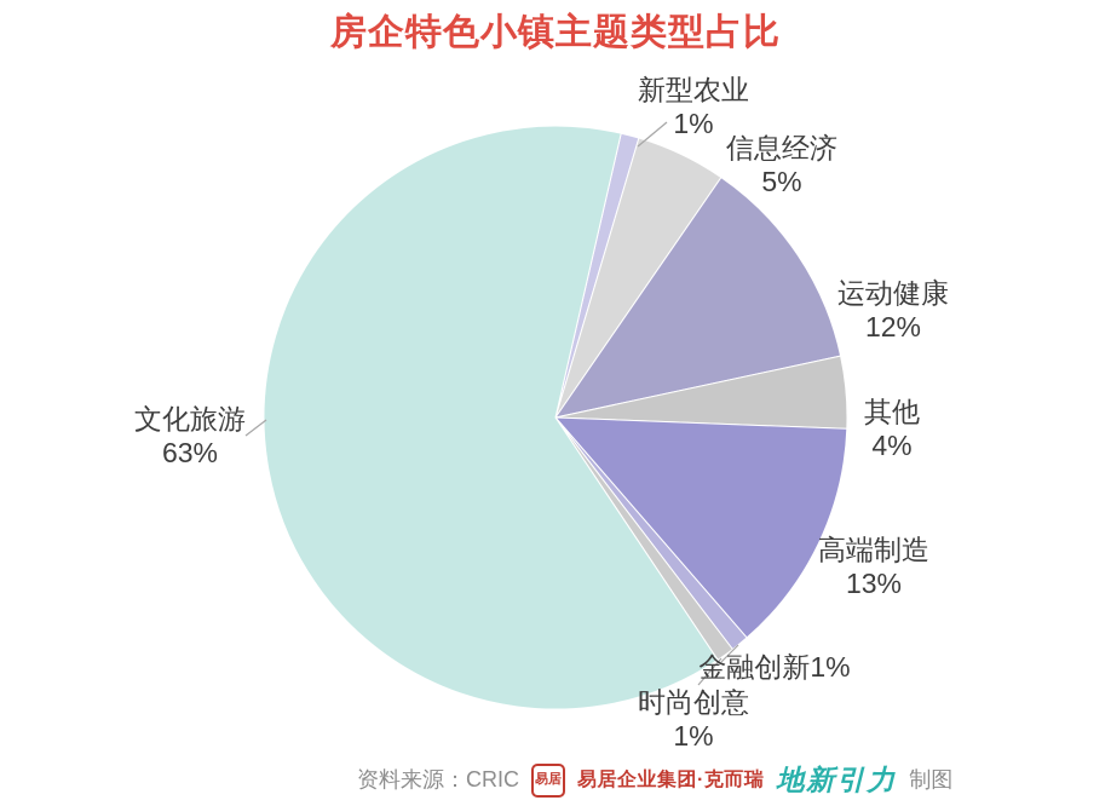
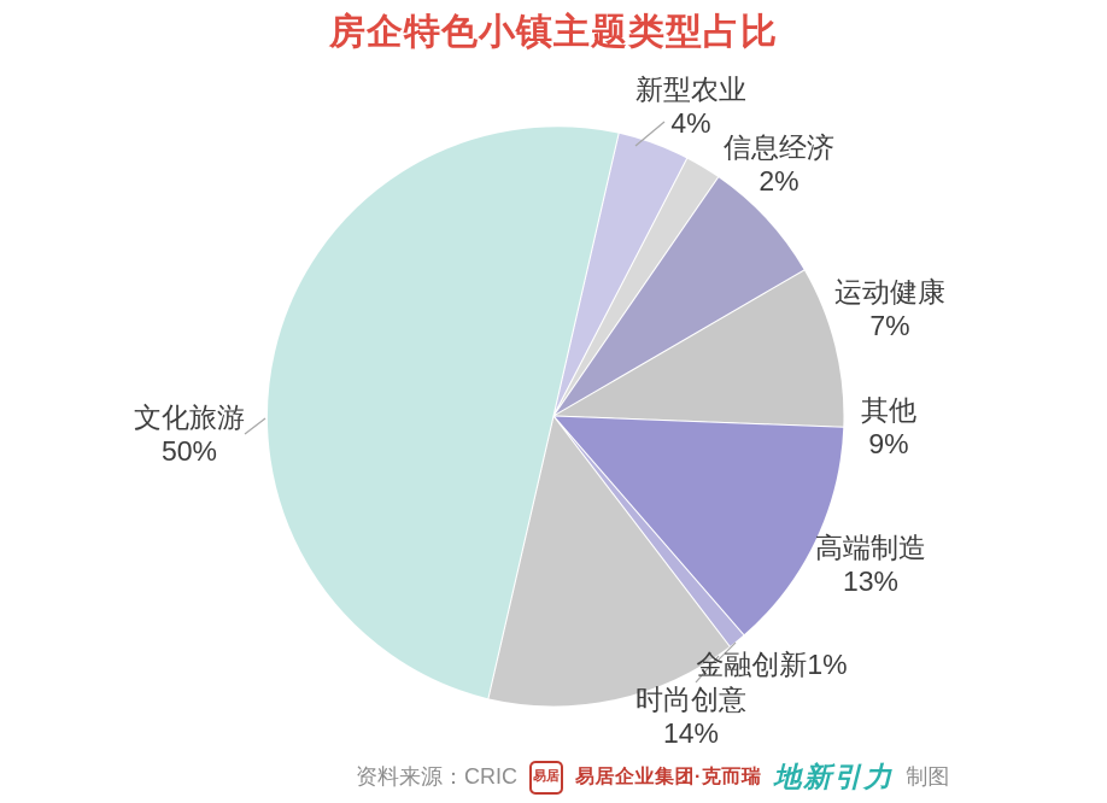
新型农业: 1% -> 4%
信息经济: 5% -> 2%
运动健康: 12% -> 7%
其他: 4% -> 9%
时尚创意: 1% -> 14%
文化旅游: 63% -> 50%
